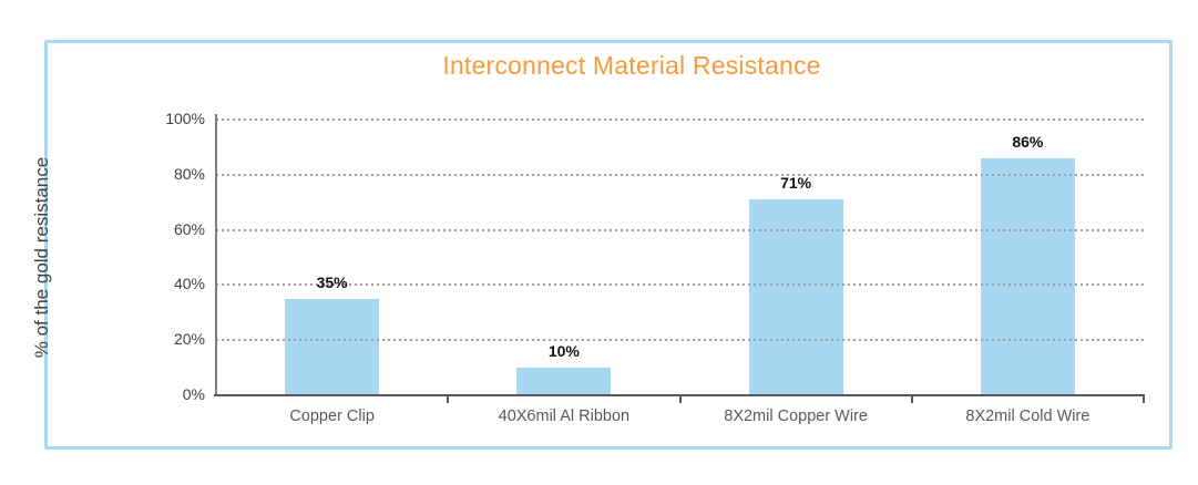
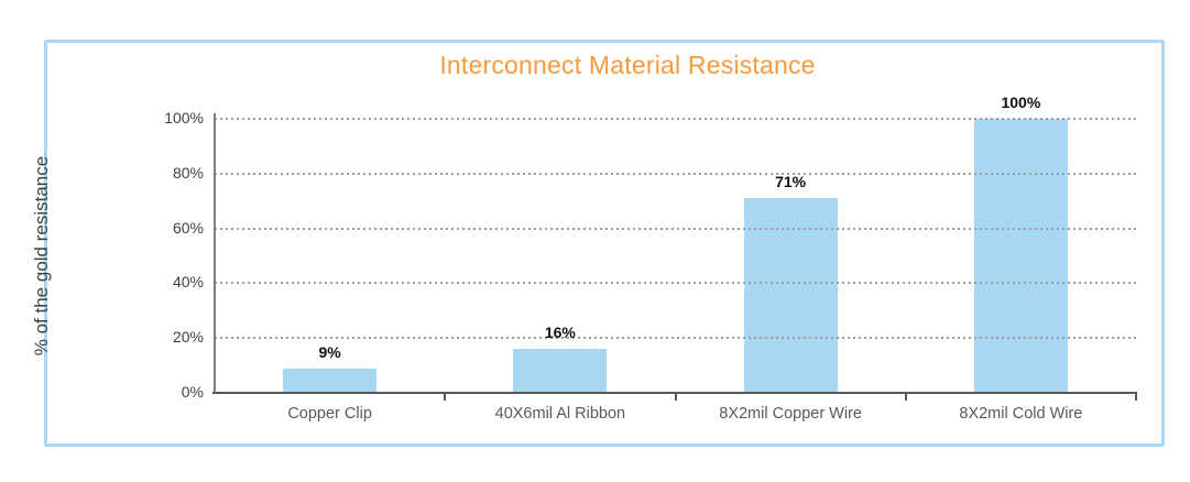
Copper Clip: 35% -> 9%
40X6mil Al Ribbon: 10% -> 16%
8X2mil Cold Wire: 86% -> 100%
